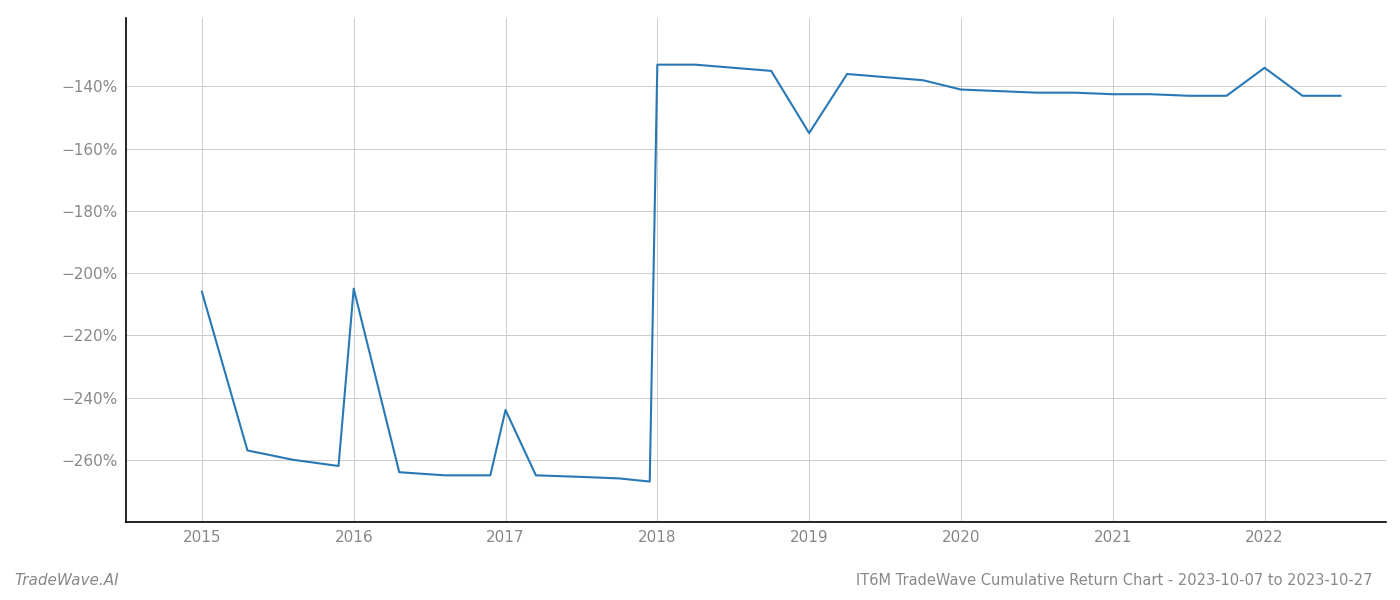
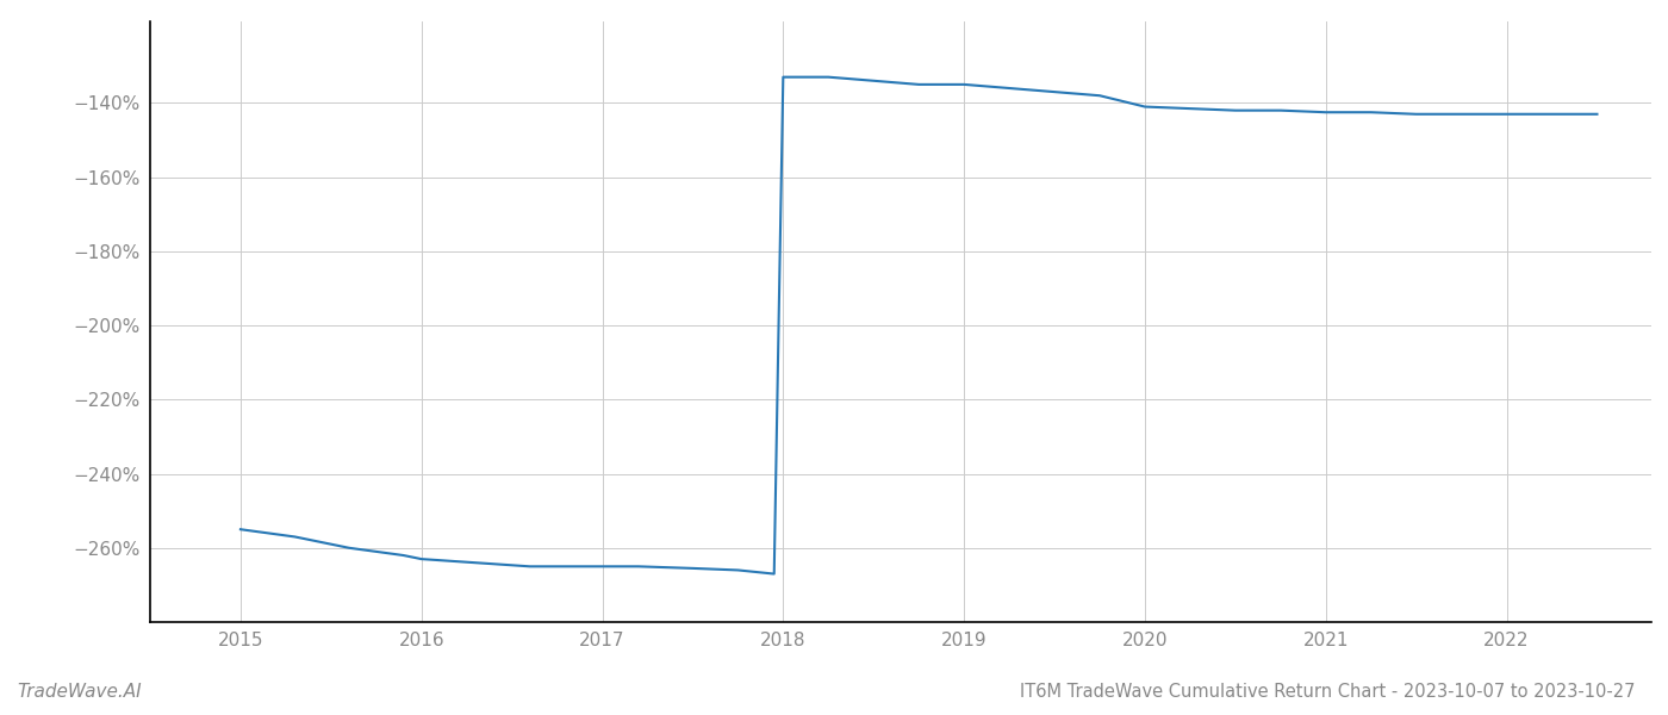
2015: -206.0% -> -255.0%
2016: -205.0% -> -263.0%
2017: -244.0% -> -265.0%
2019: -155.0% -> -135.0%
2022: -134.0% -> -143.0%
